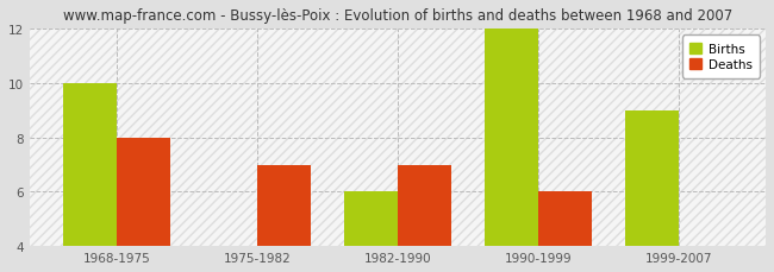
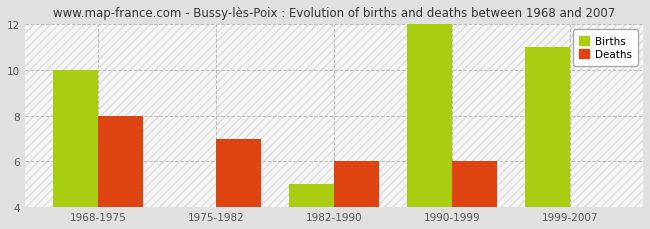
Births/1982-1990: 6 -> 5
Deaths/1982-1990: 7 -> 6
Births/1999-2007: 9 -> 11
